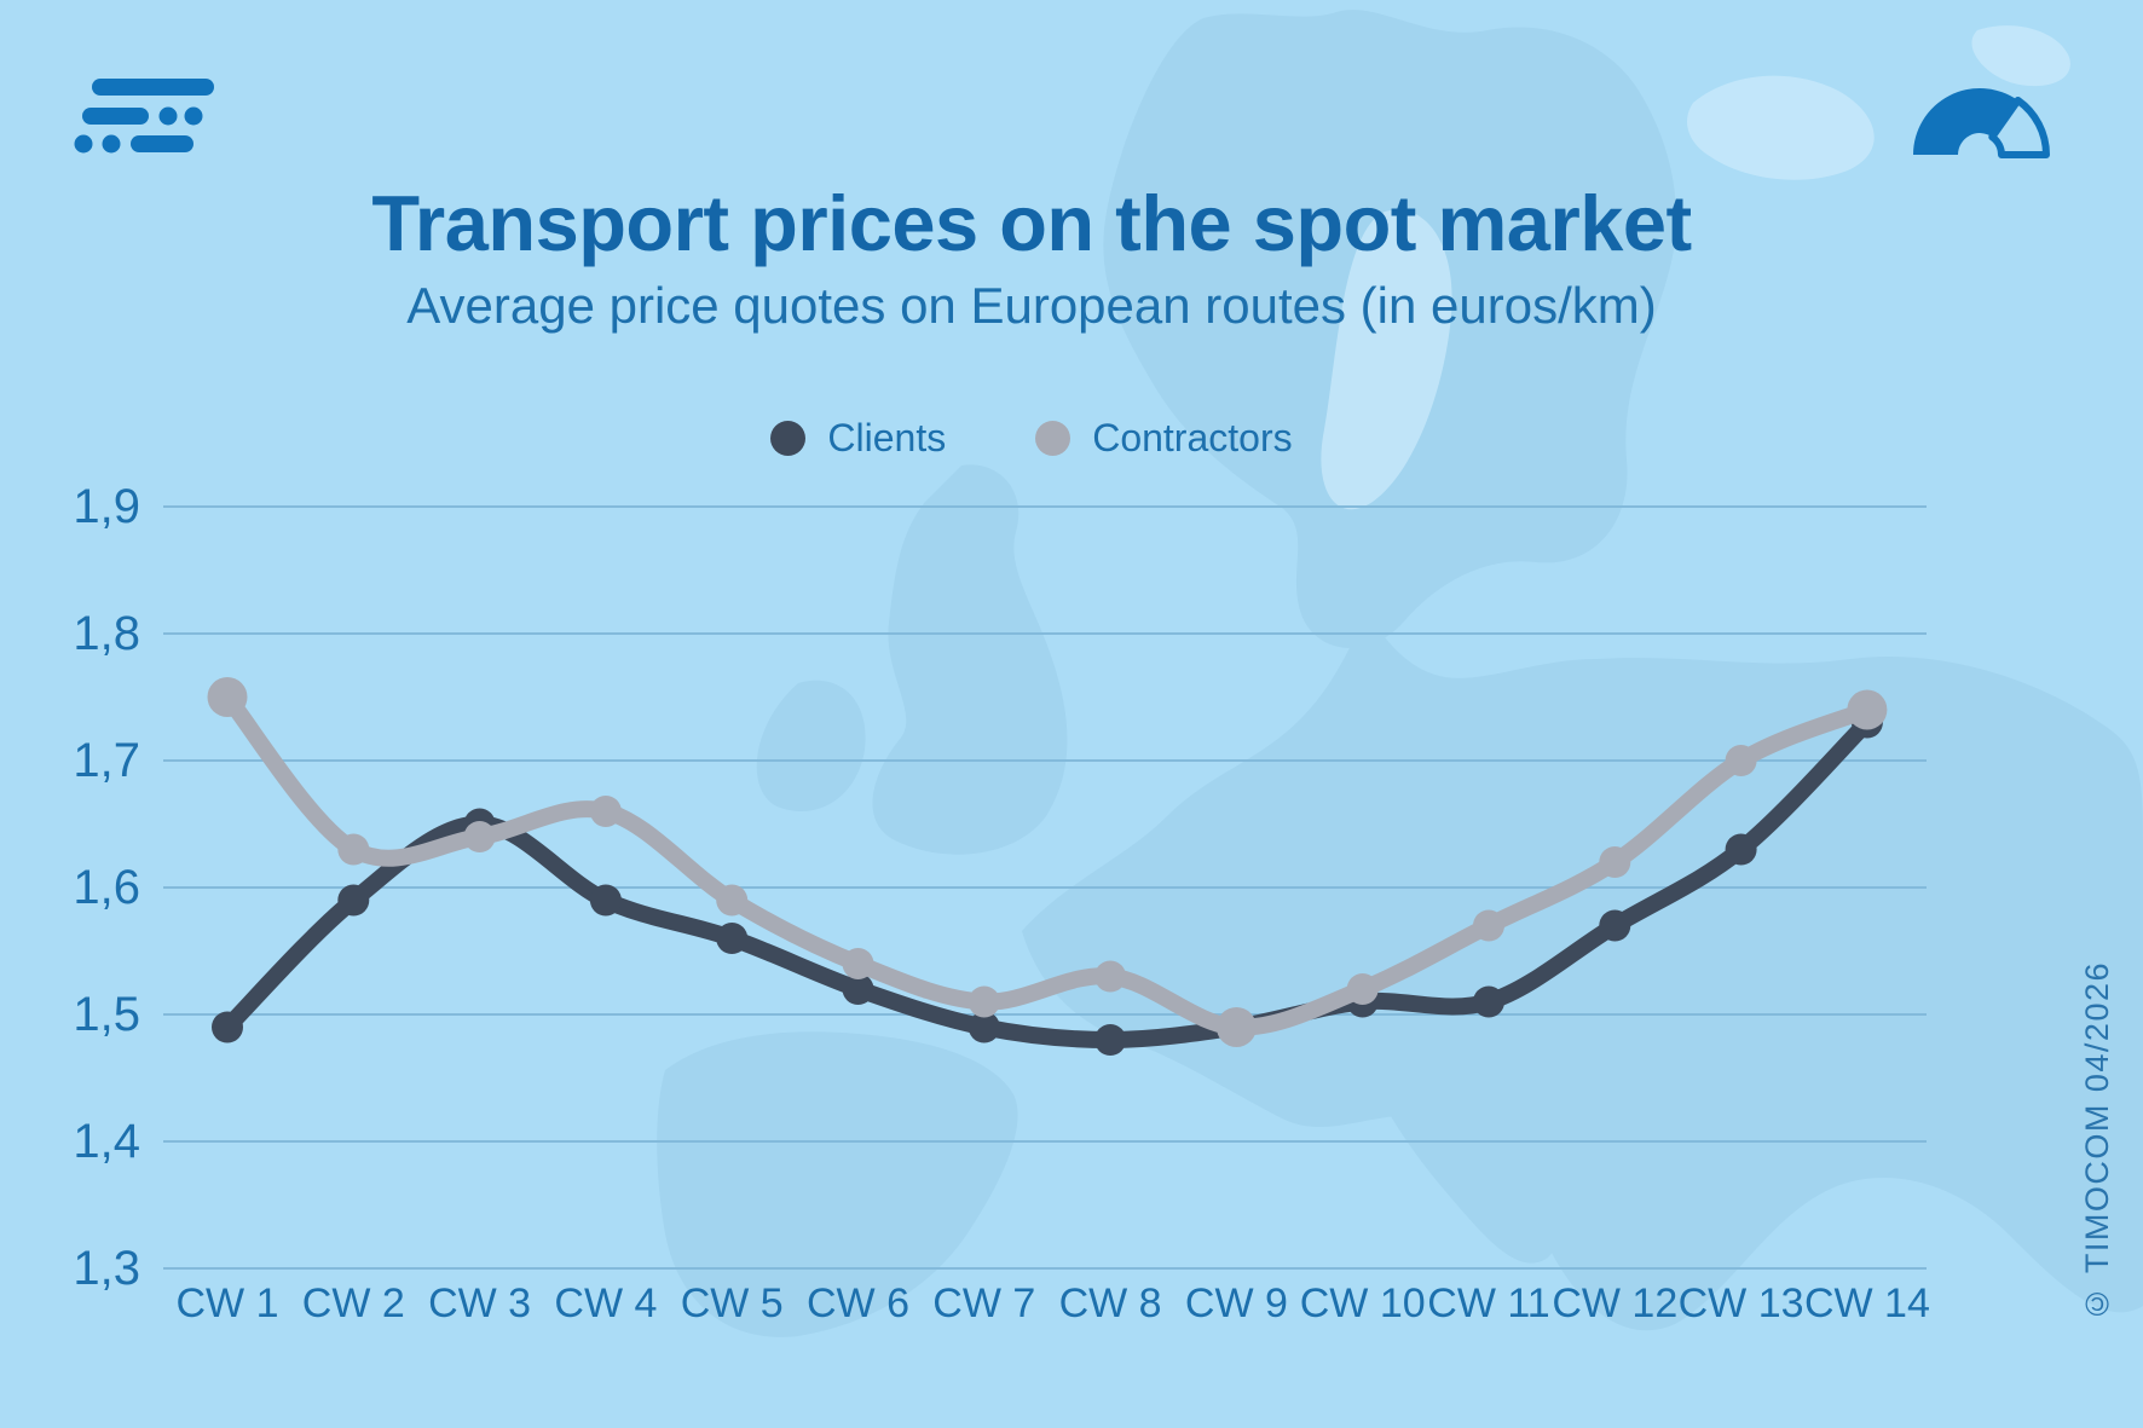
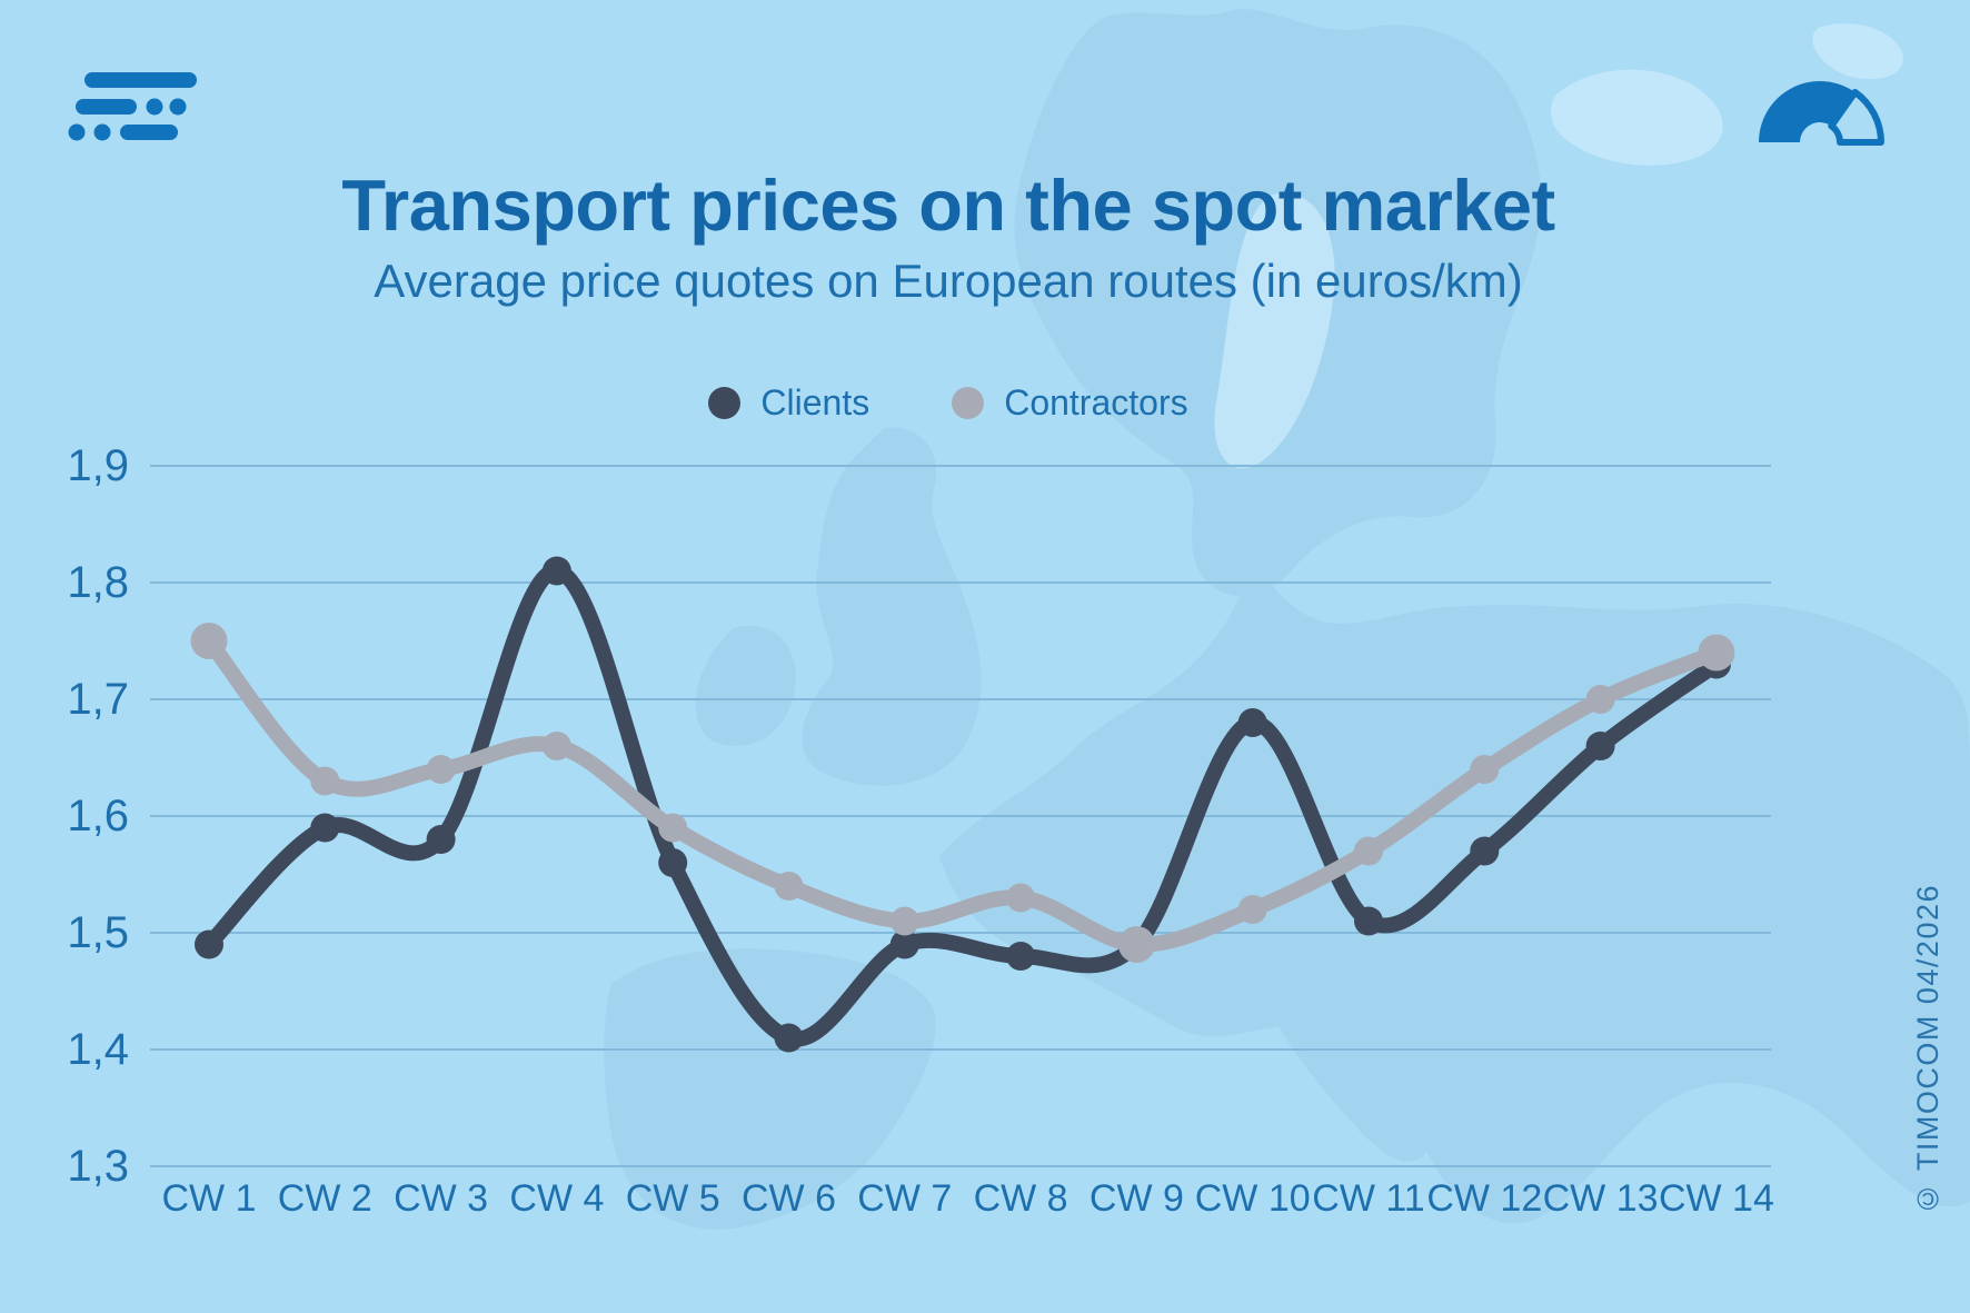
Clients/CW 3: 1,65 -> 1,58
Clients/CW 4: 1,59 -> 1,81
Clients/CW 6: 1,52 -> 1,41
Clients/CW 10: 1,51 -> 1,68
Contractors/CW 12: 1,62 -> 1,64
Clients/CW 13: 1,63 -> 1,66
